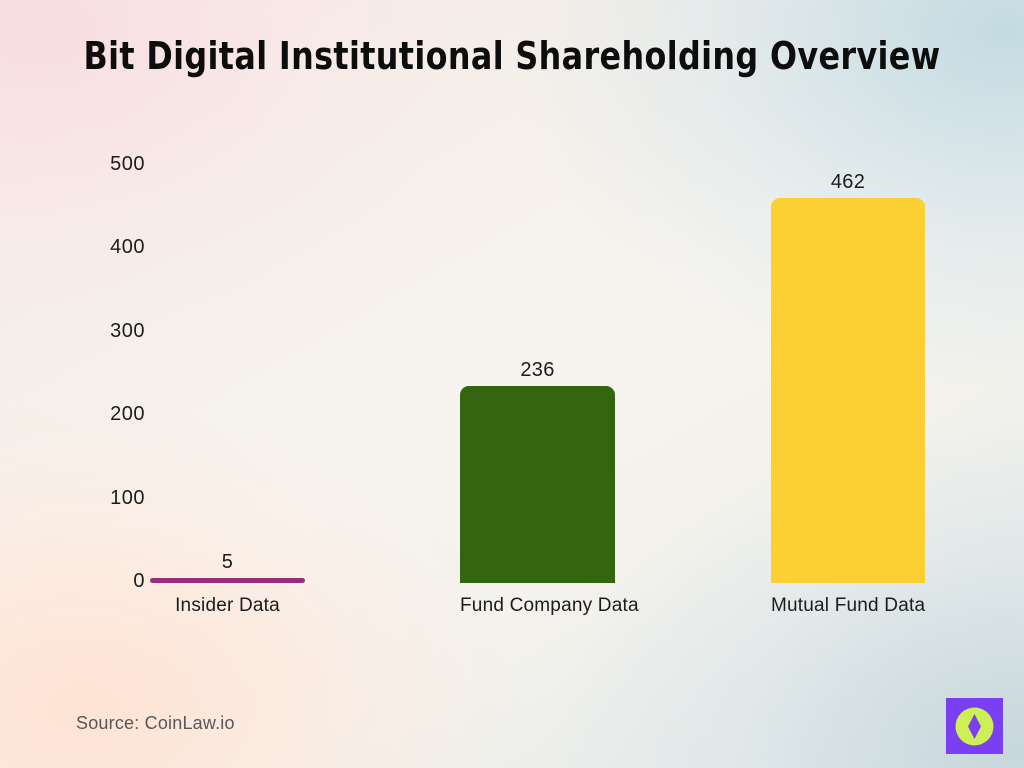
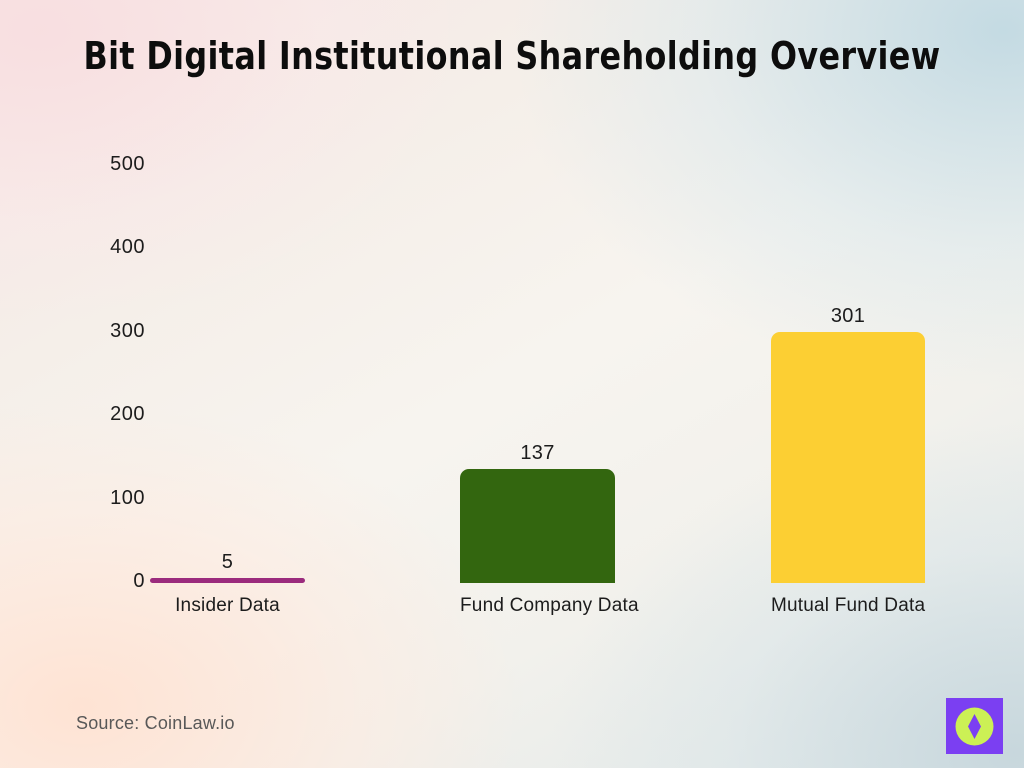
Fund Company Data: 236 -> 137
Mutual Fund Data: 462 -> 301
